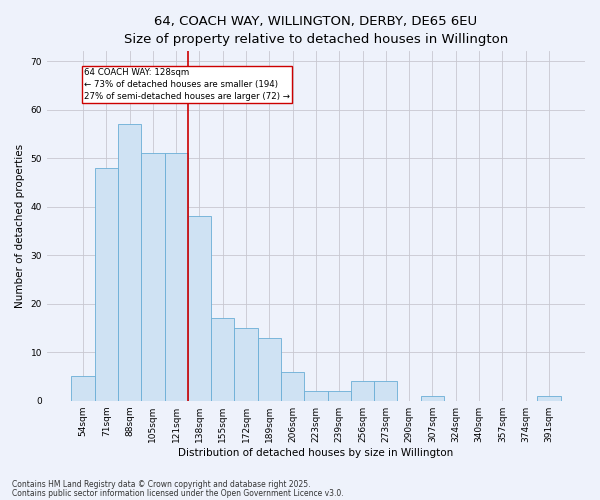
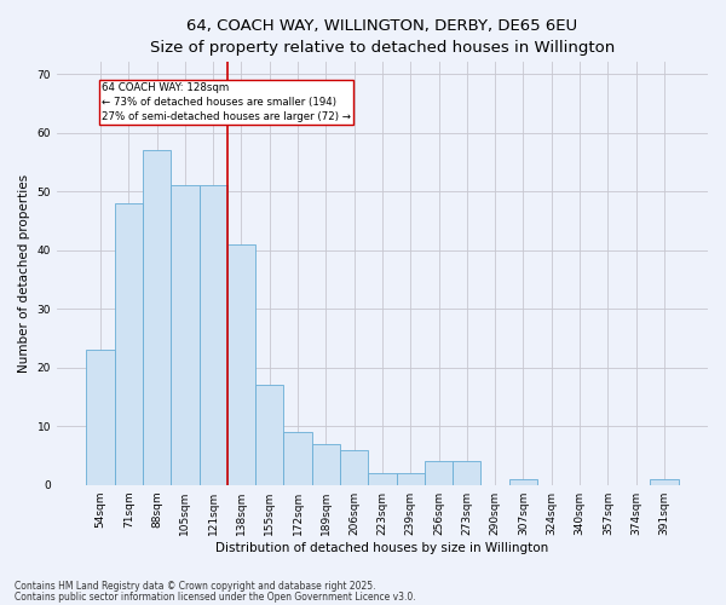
54sqm: 5 -> 23
138sqm: 38 -> 41
172sqm: 15 -> 9
189sqm: 13 -> 7
